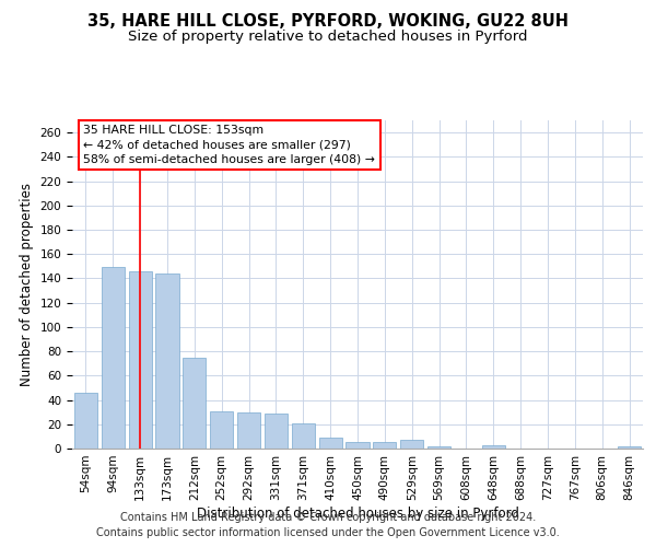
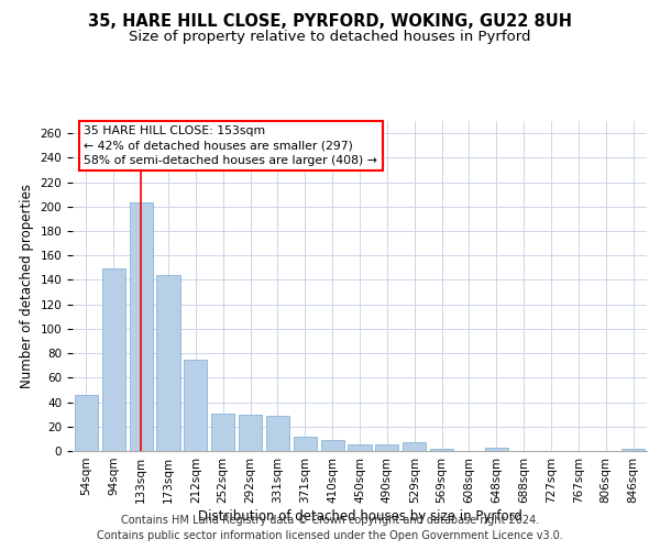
133sqm: 146 -> 203
371sqm: 21 -> 12
